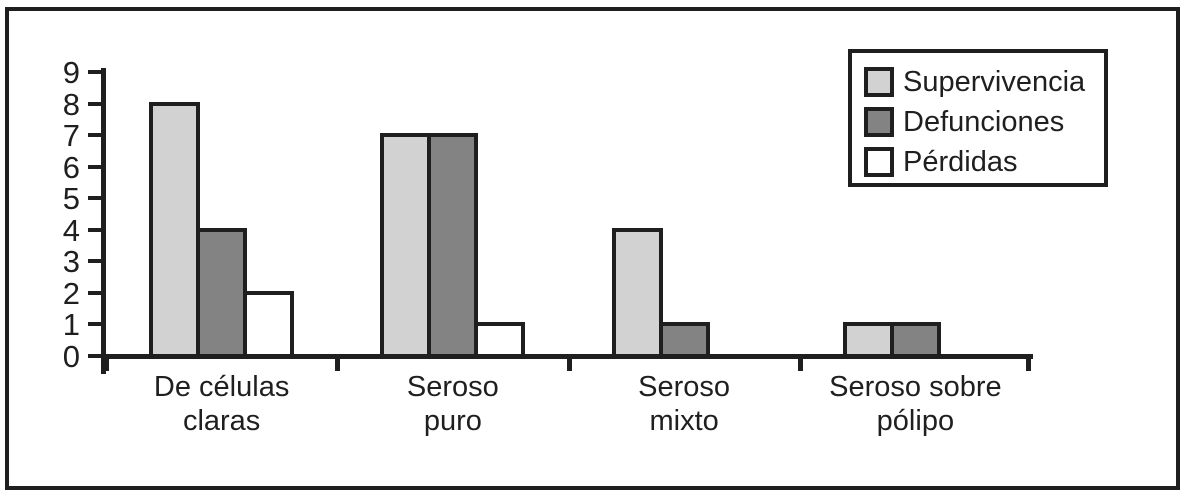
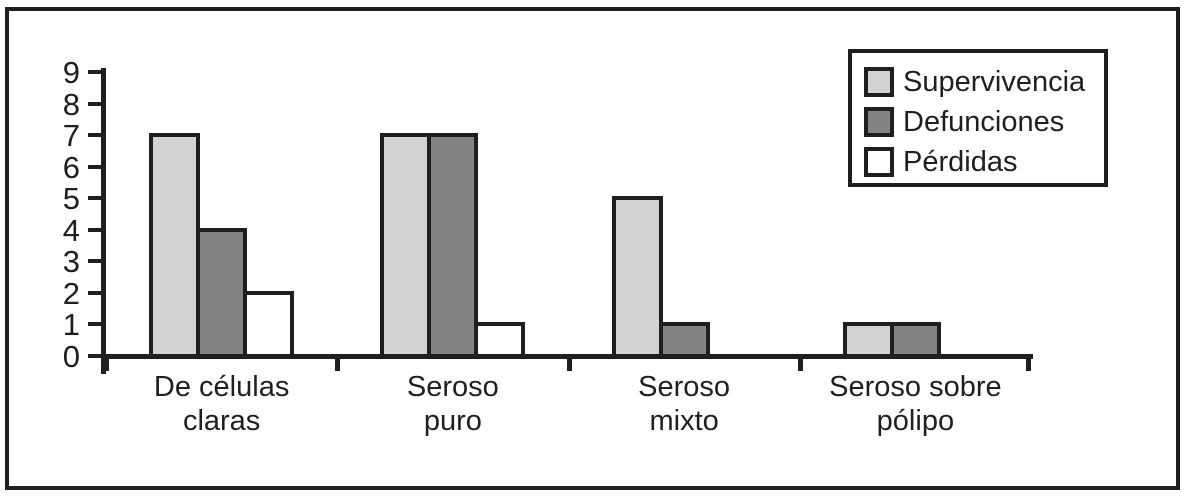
Supervivencia/De células claras: 8 -> 7
Supervivencia/Seroso mixto: 4 -> 5
